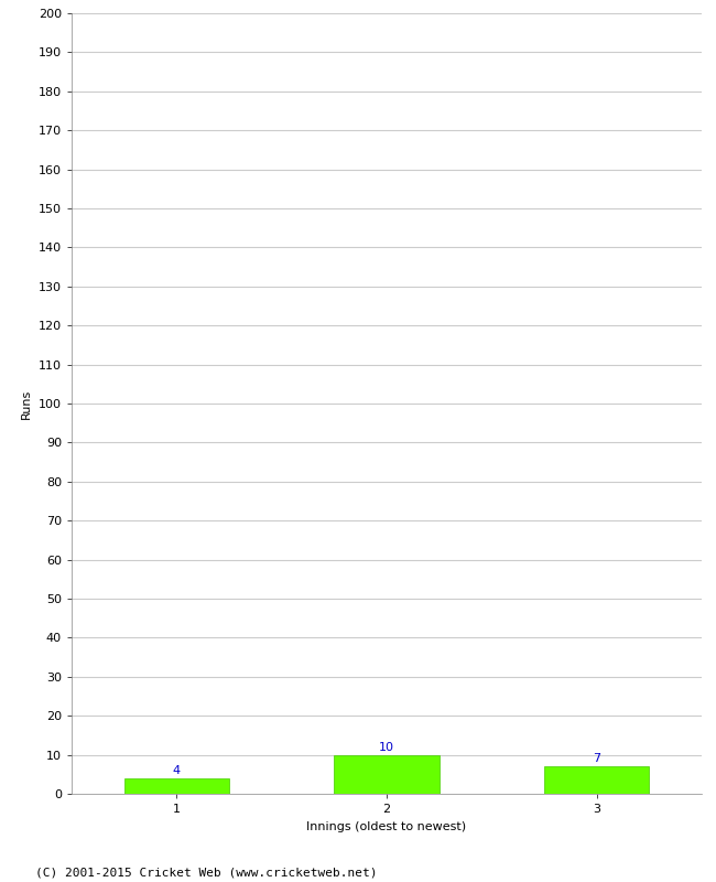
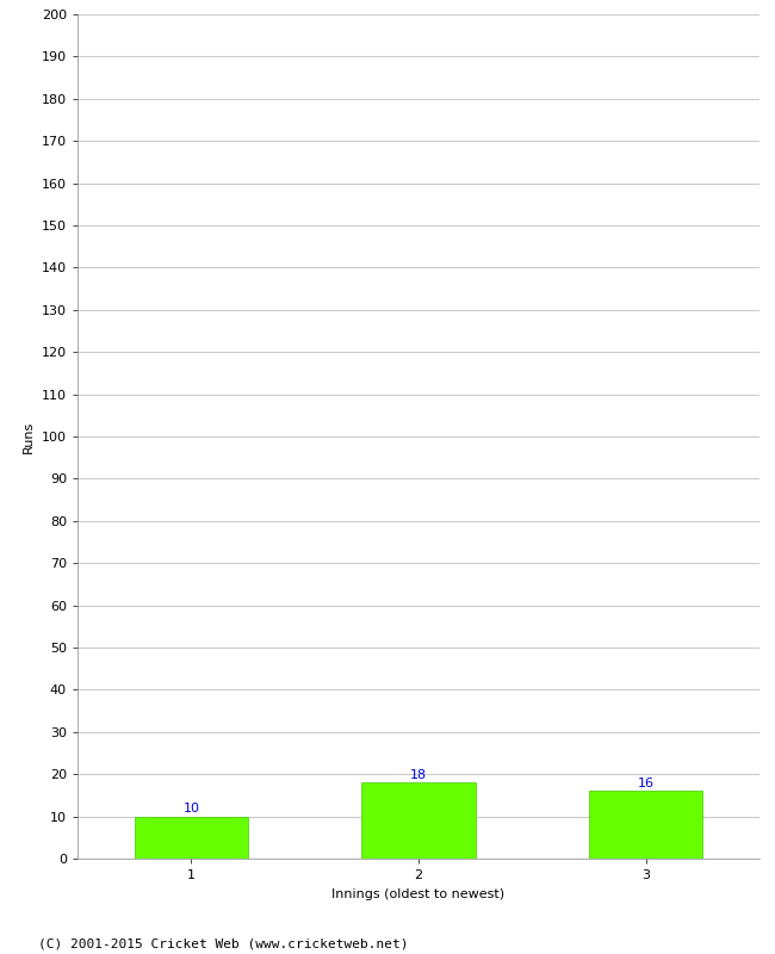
1: 4 -> 10
2: 10 -> 18
3: 7 -> 16
